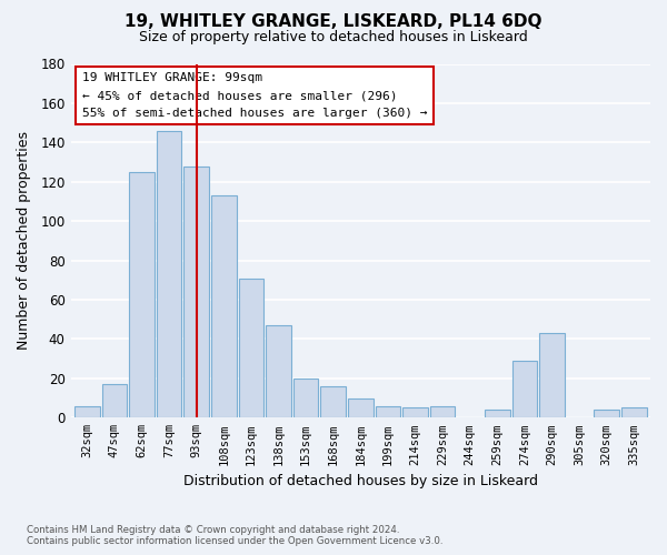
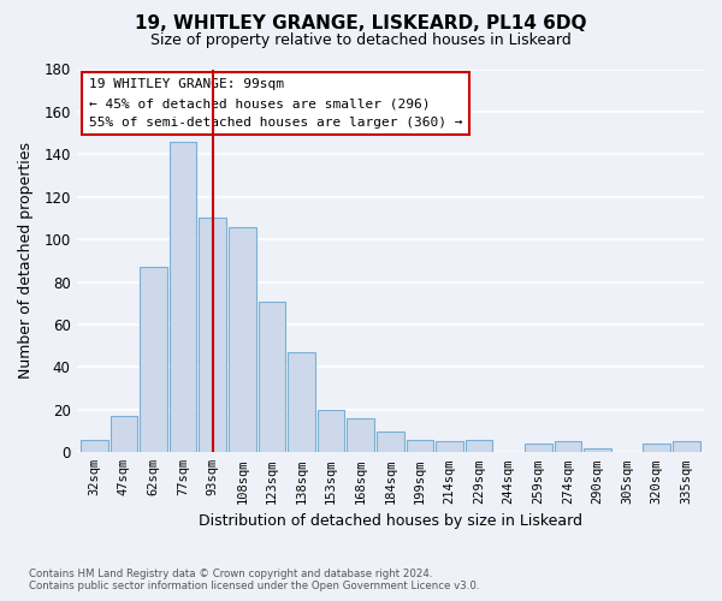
62sqm: 125 -> 87
93sqm: 128 -> 110
108sqm: 113 -> 106
274sqm: 29 -> 5
290sqm: 43 -> 2
